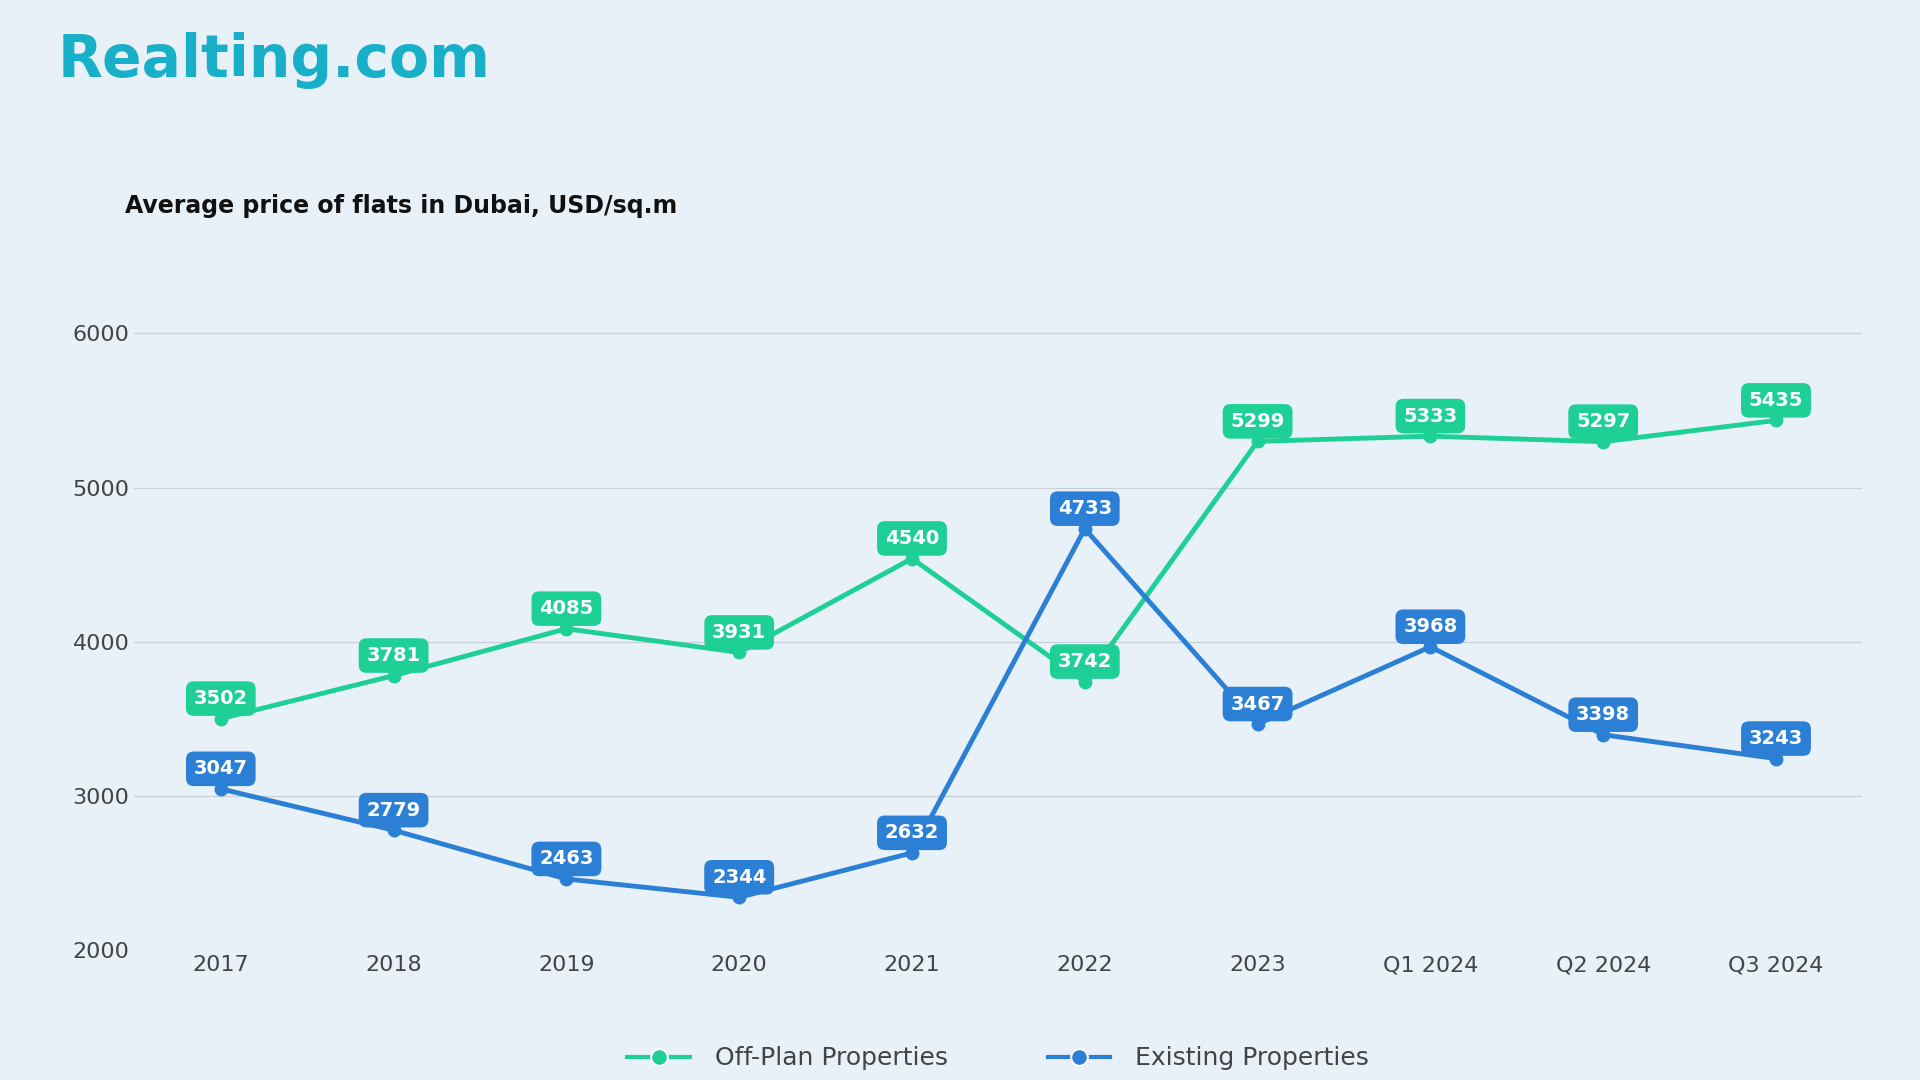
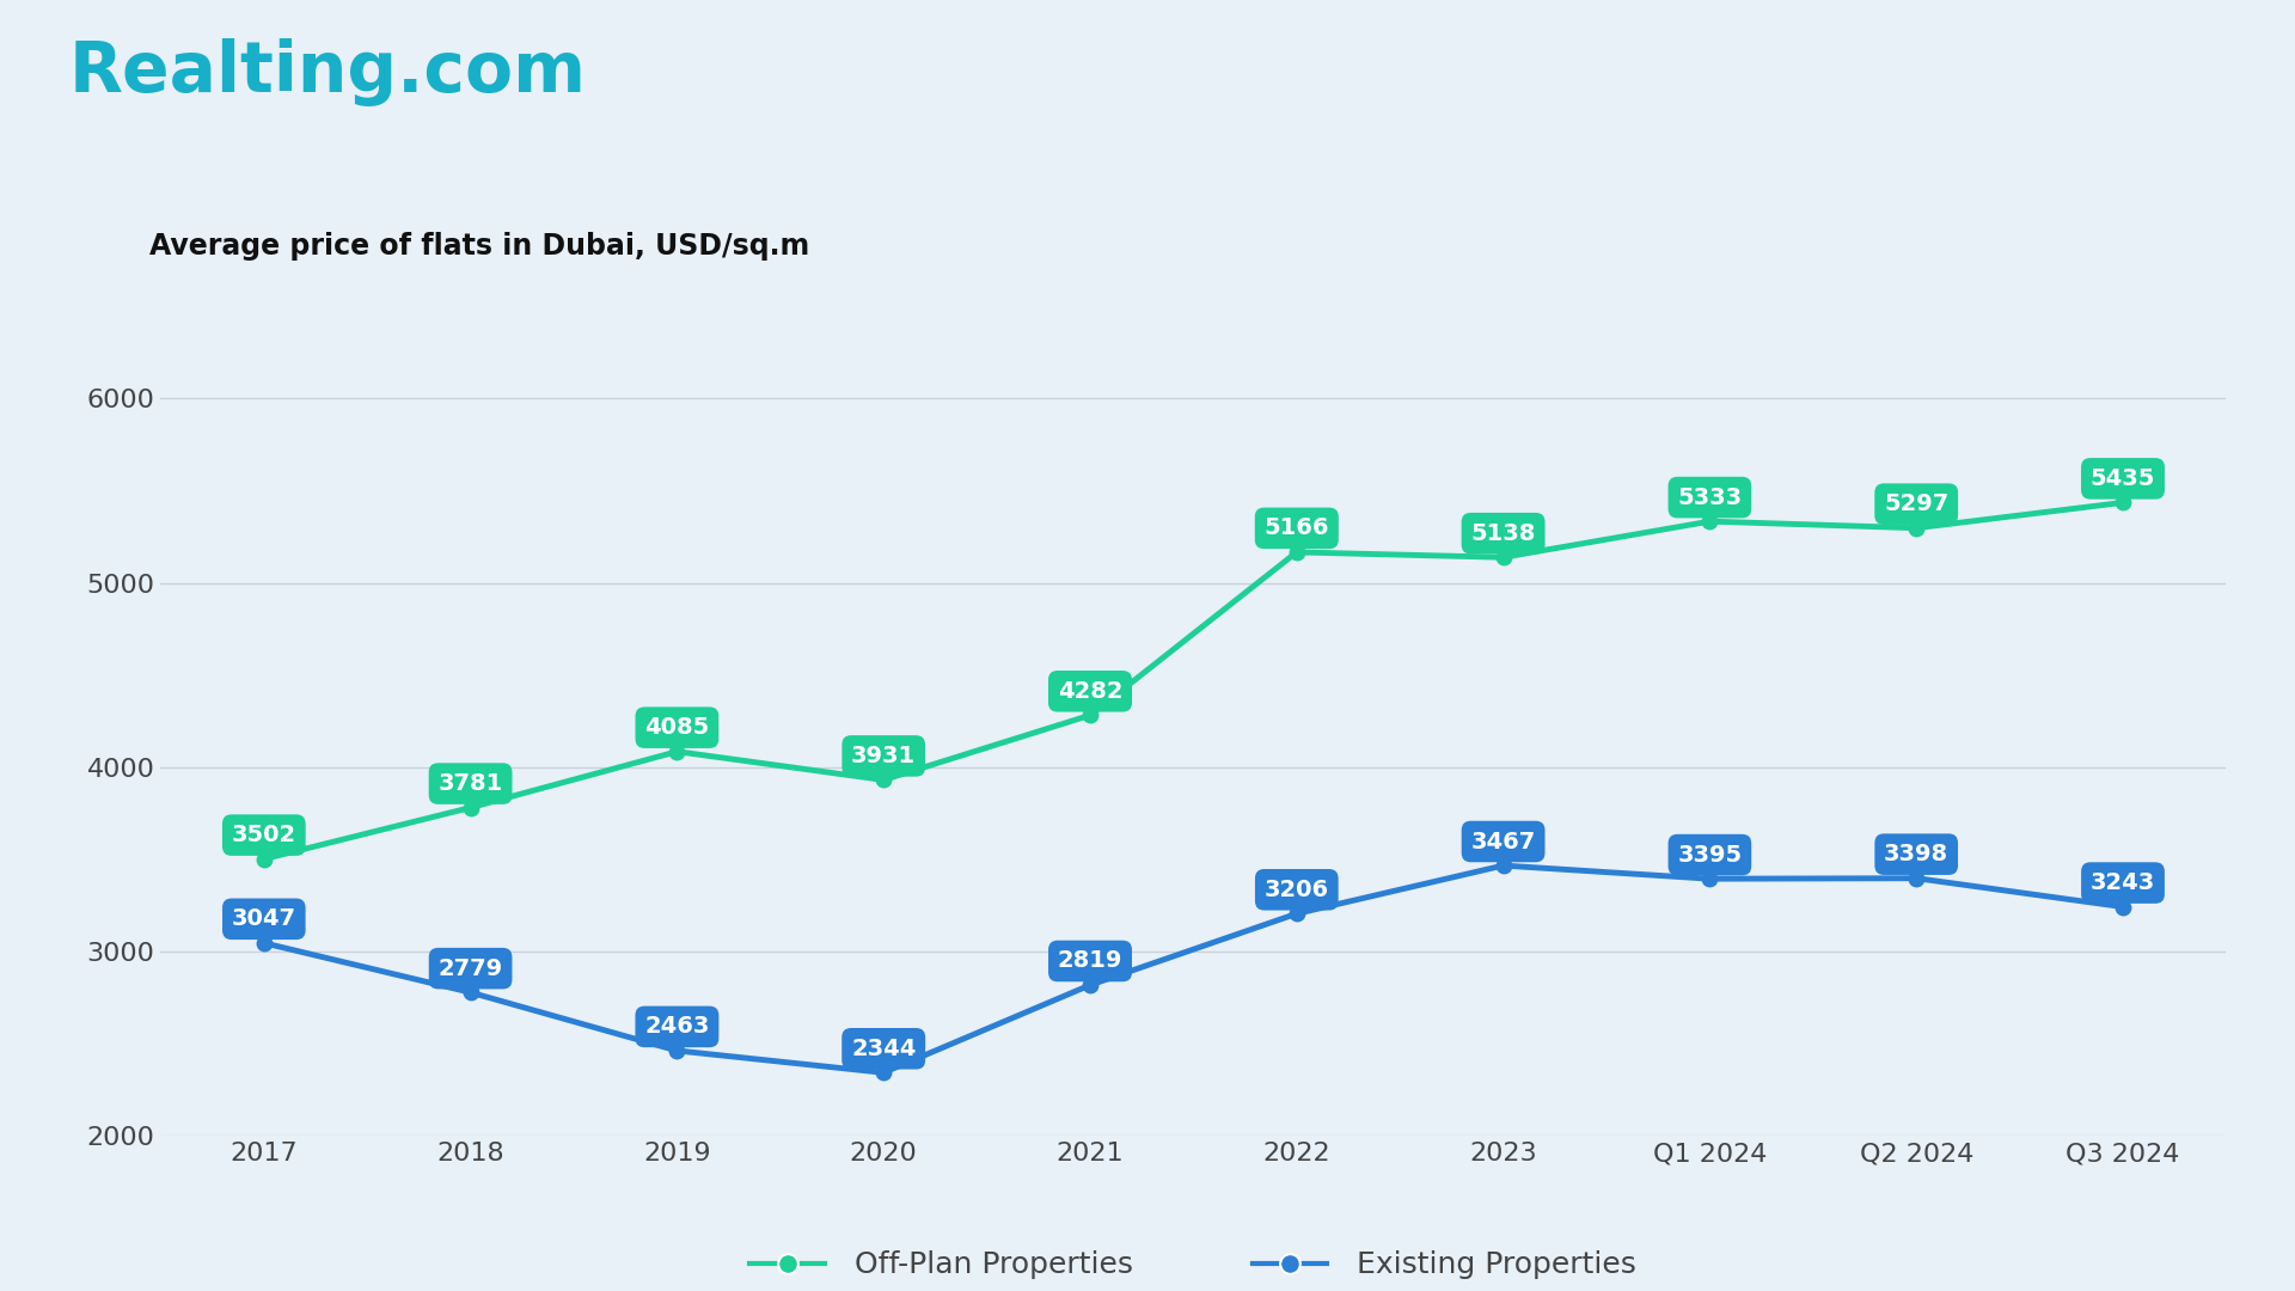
Off-Plan Properties/2021: 4540 -> 4282
Existing Properties/2021: 2632 -> 2819
Off-Plan Properties/2022: 3742 -> 5166
Existing Properties/2022: 4733 -> 3206
Off-Plan Properties/2023: 5299 -> 5138
Existing Properties/Q1 2024: 3968 -> 3395
